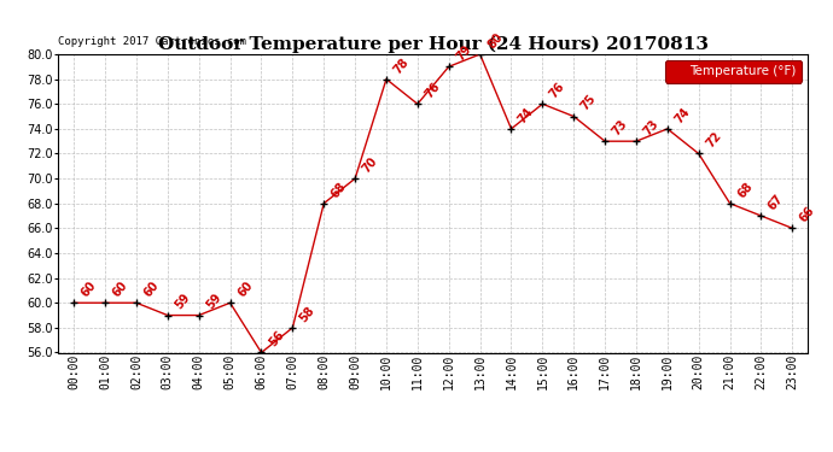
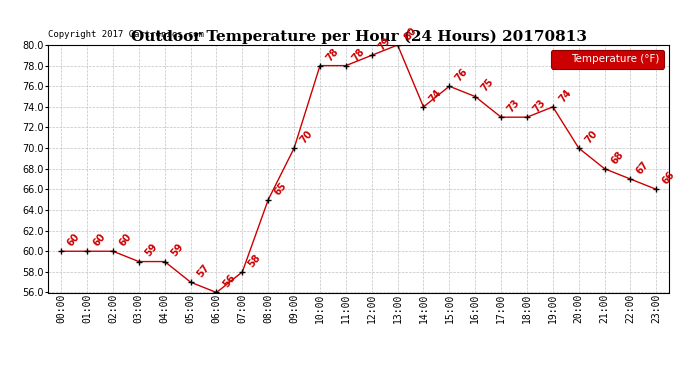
05:00: 60 -> 57
08:00: 68 -> 65
11:00: 76 -> 78
20:00: 72 -> 70
